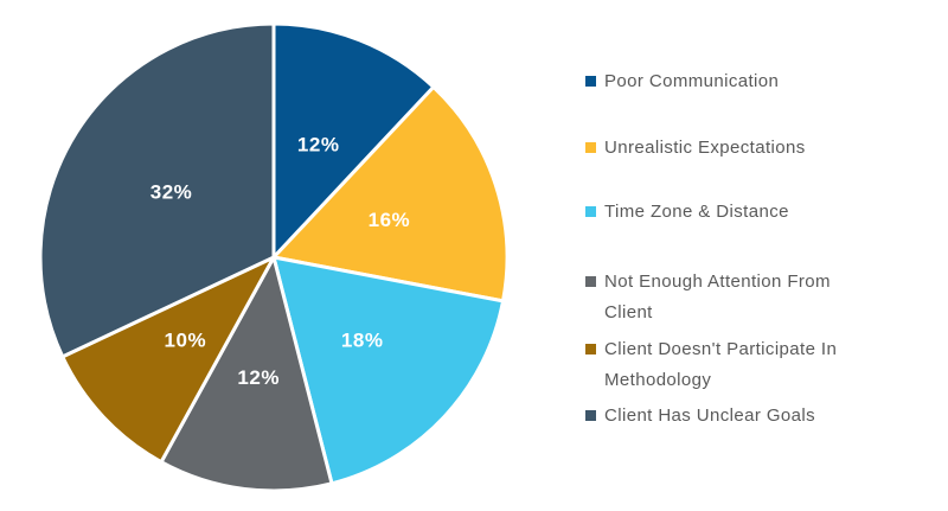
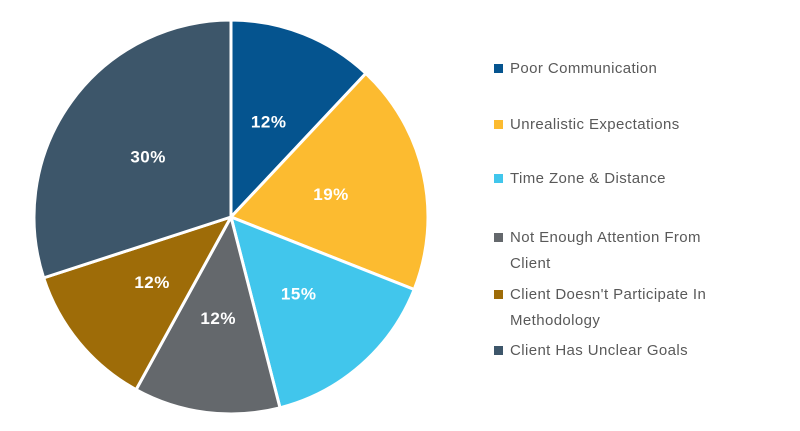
Unrealistic Expectations: 16% -> 19%
Time Zone & Distance: 18% -> 15%
Client Doesn't Participate In Methodology: 10% -> 12%
Client Has Unclear Goals: 32% -> 30%
